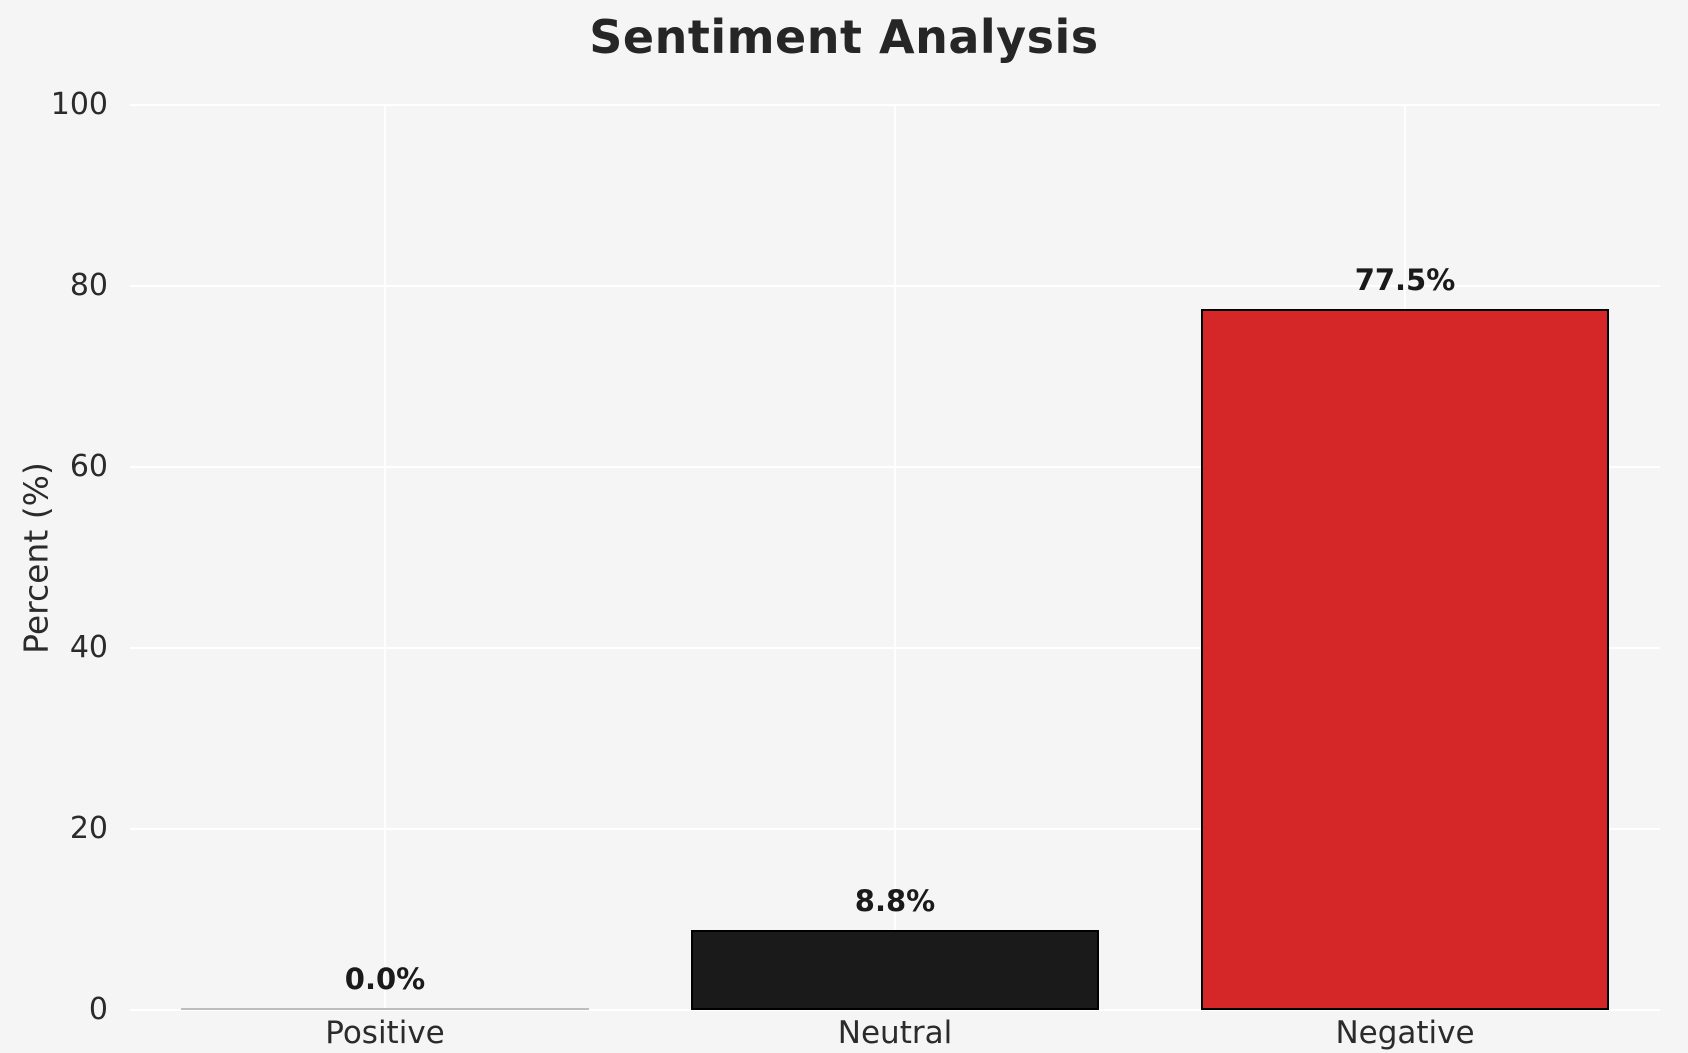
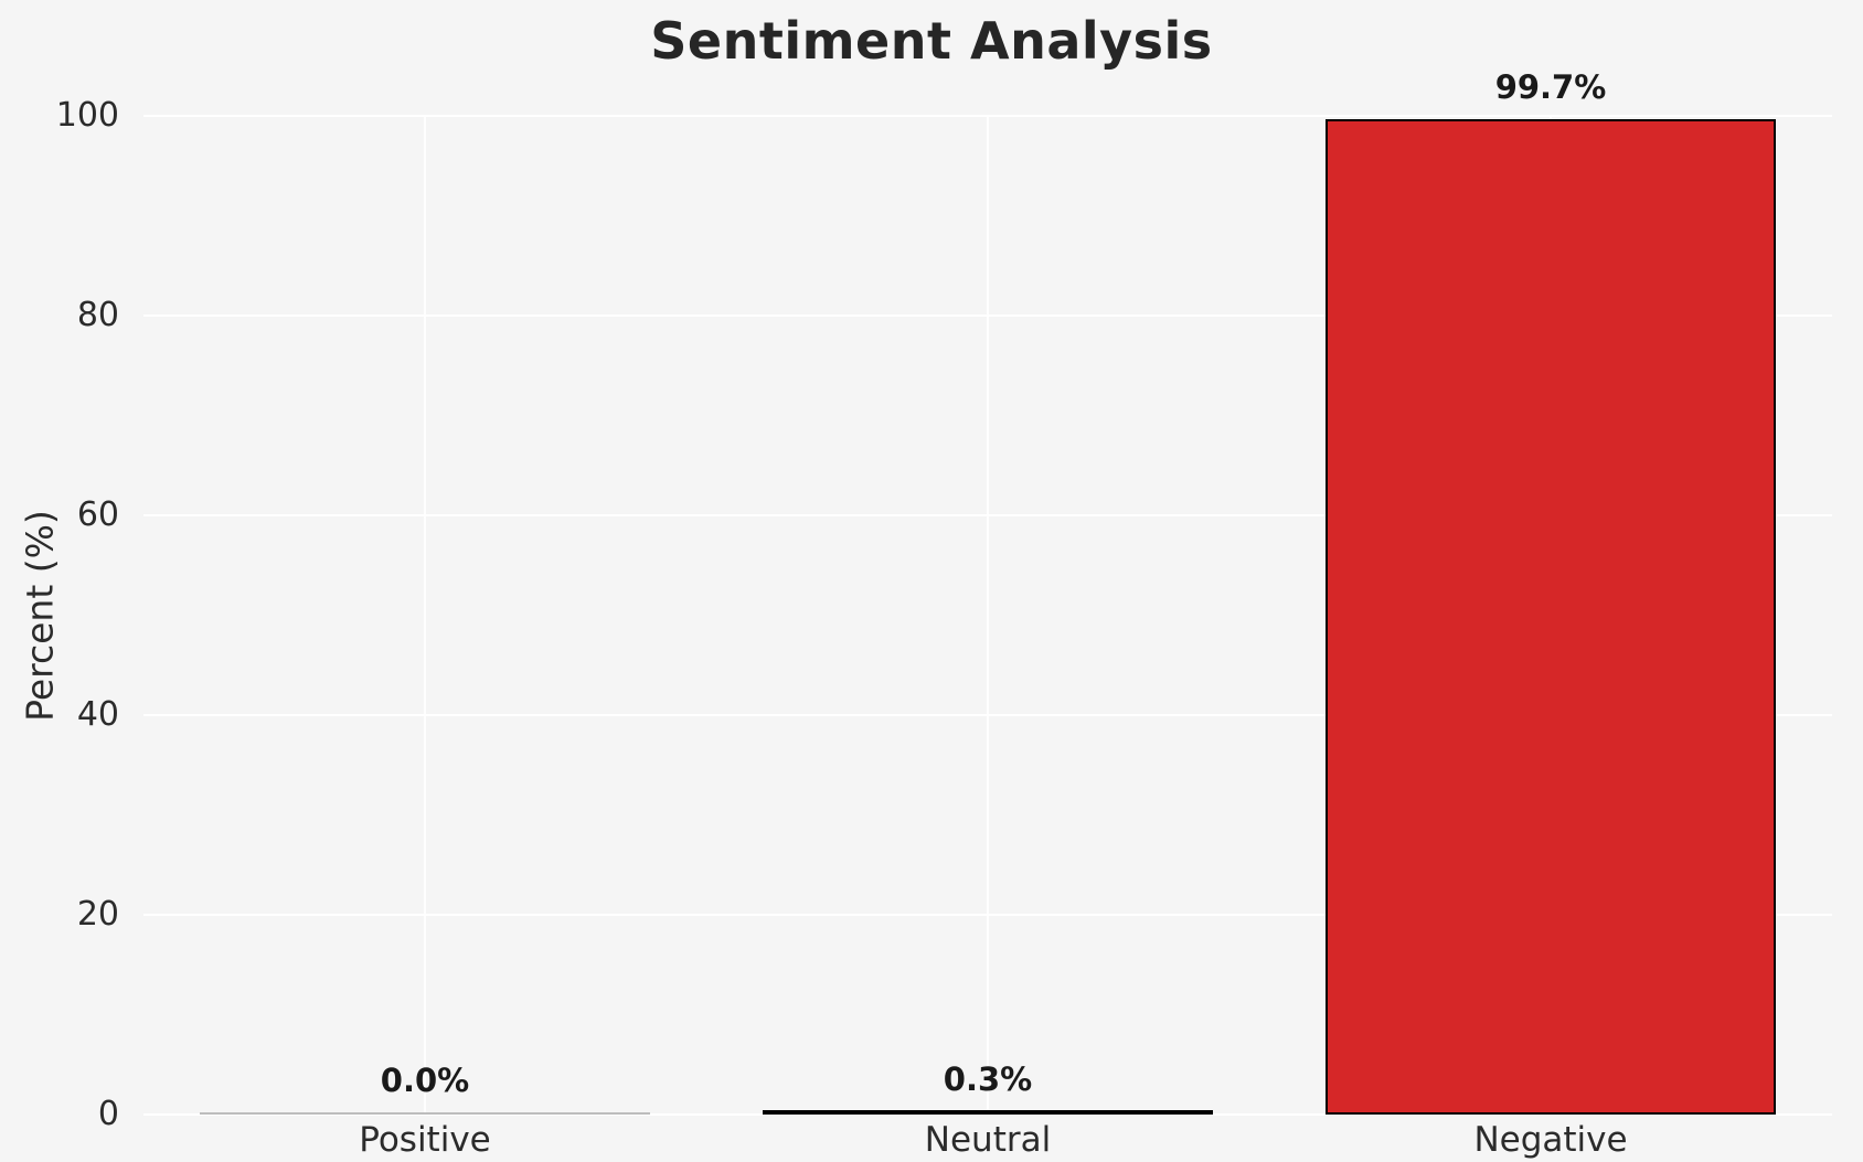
Neutral: 8.8% -> 0.3%
Negative: 77.5% -> 99.7%
